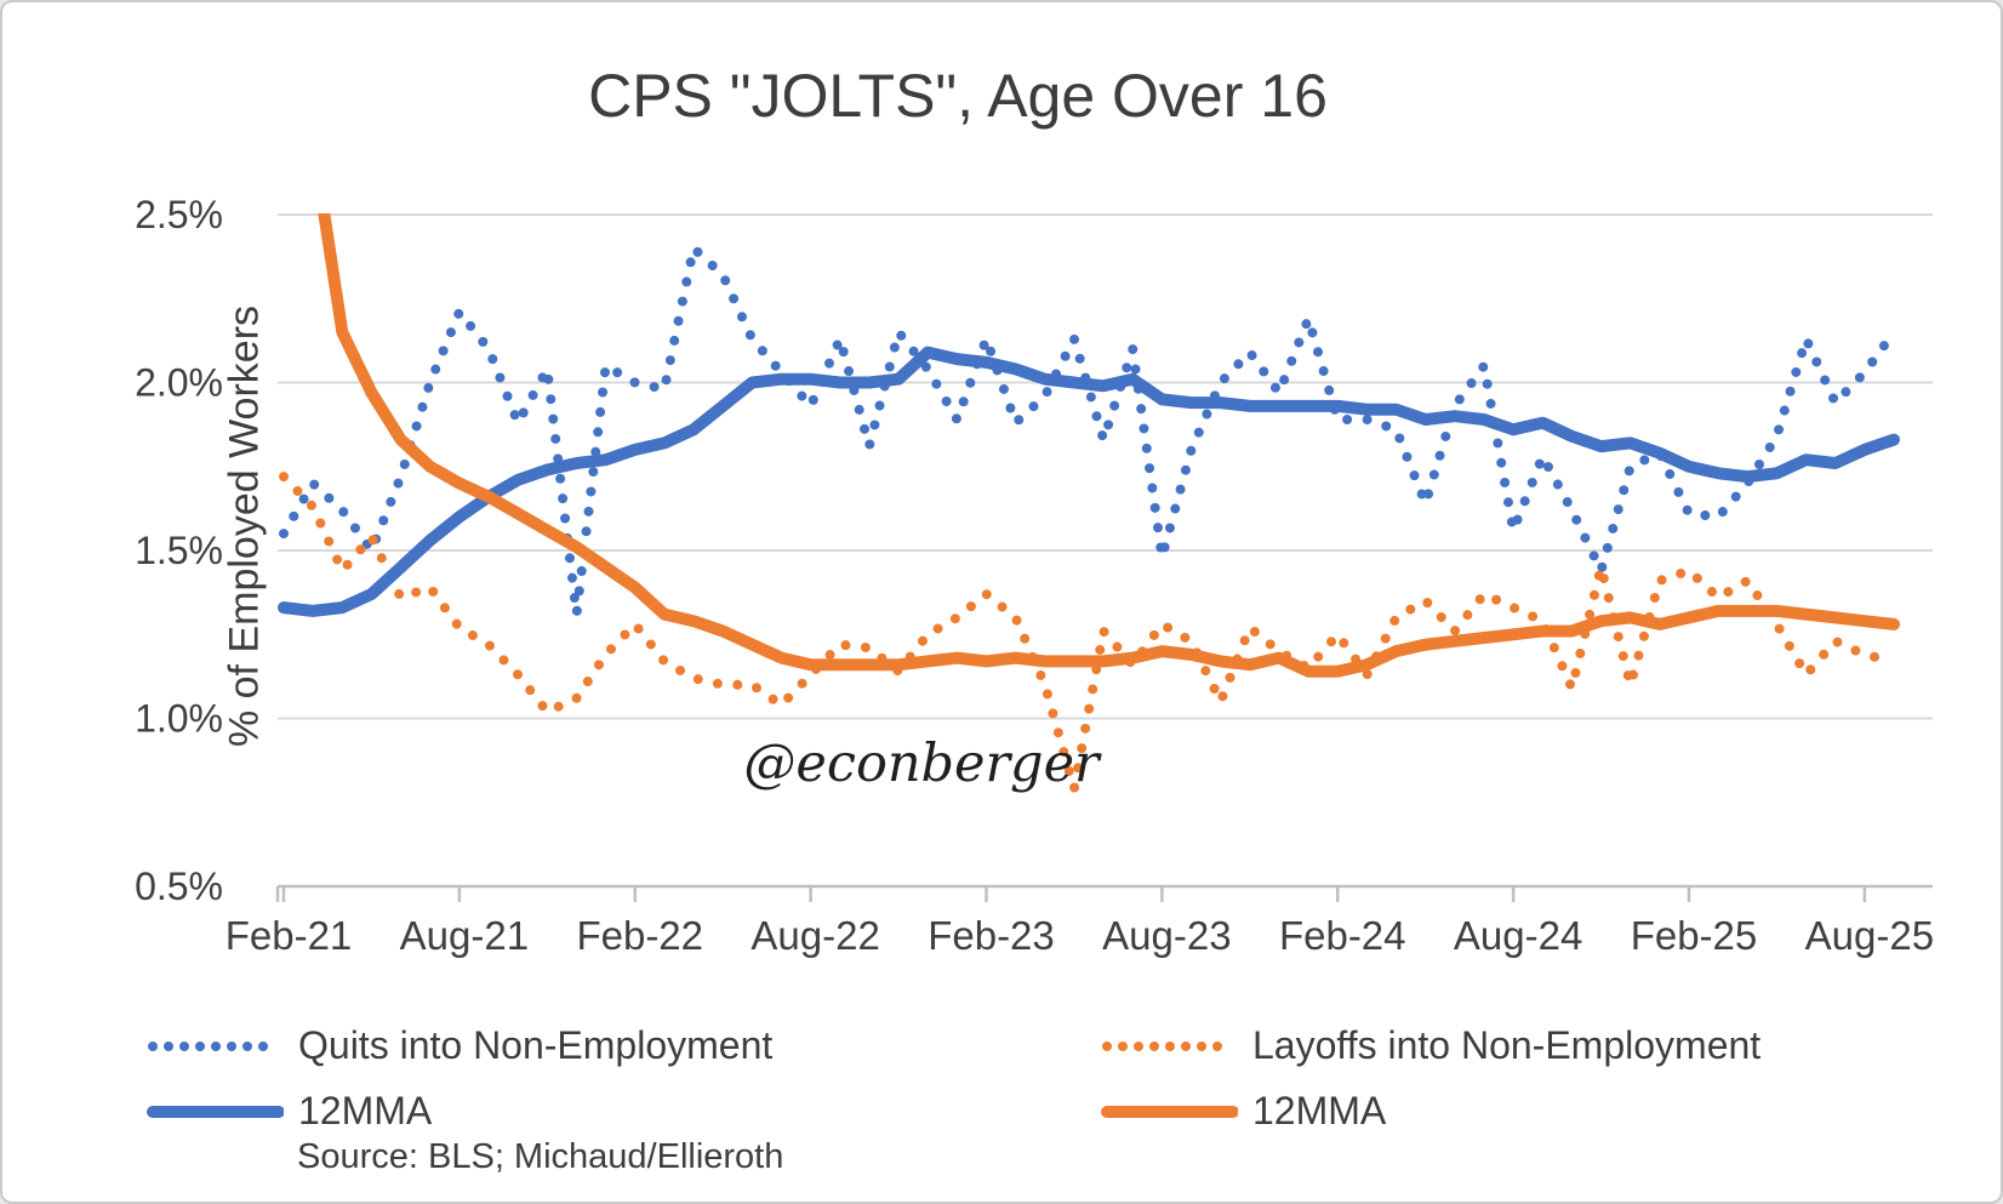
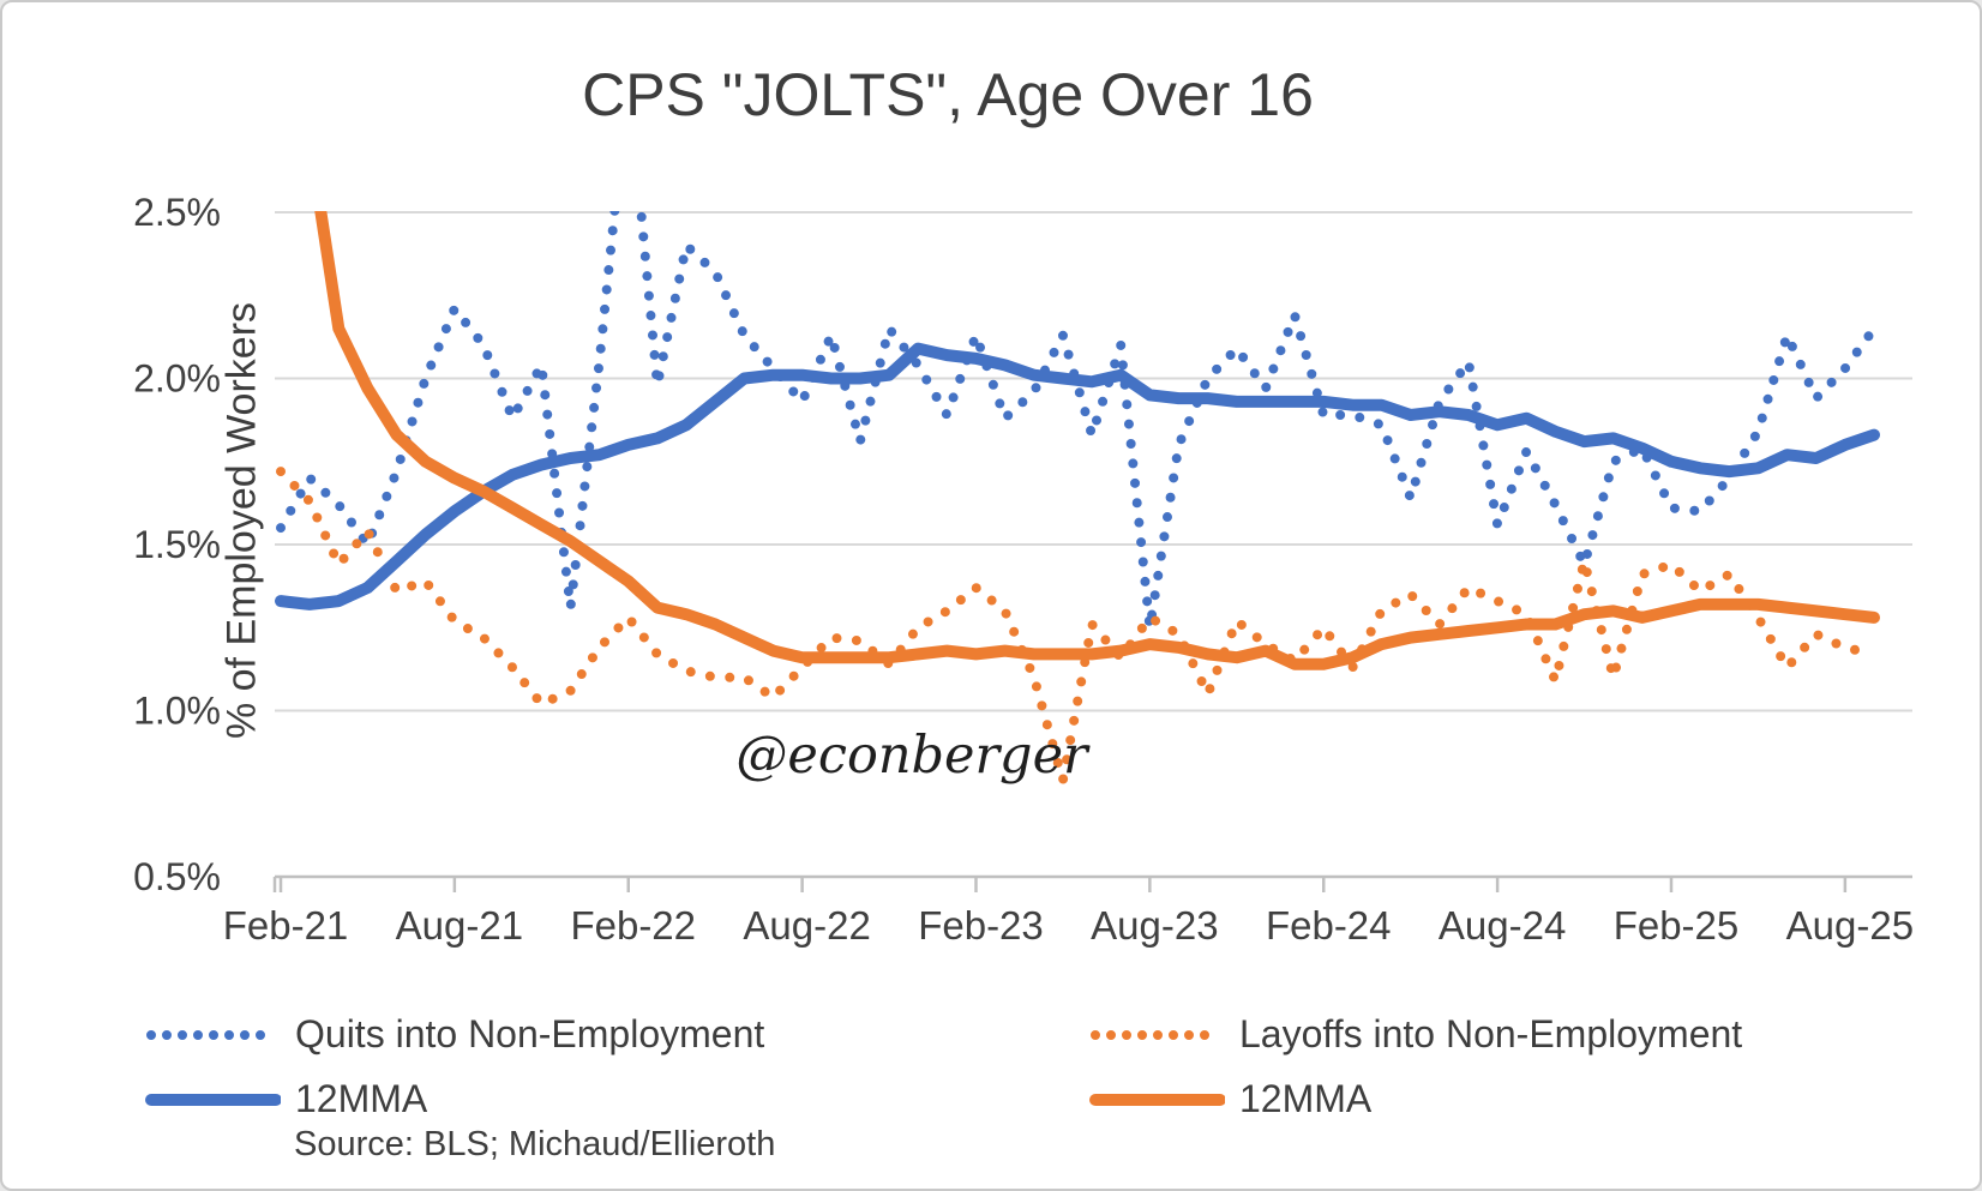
Quits into Non-Employment/Feb-22: 2.00% -> 2.91%
Quits into Non-Employment/Aug-23: 1.48% -> 1.25%
